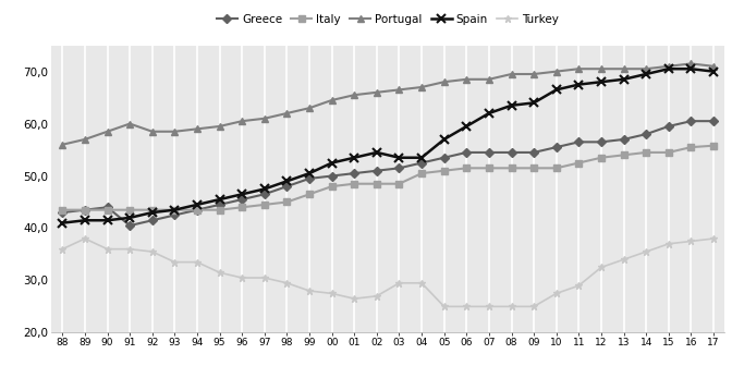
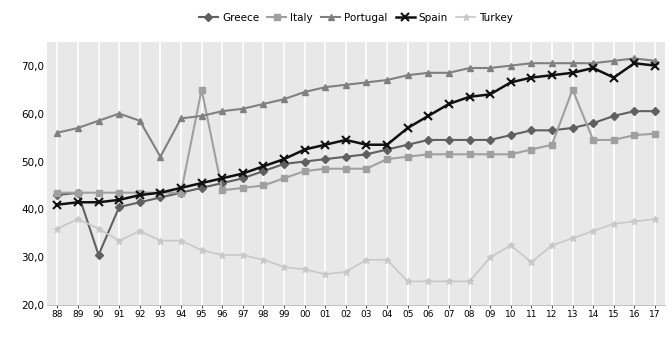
Greece/90: 44,0 -> 30,5
Turkey/91: 36,0 -> 33,5
Portugal/93: 58,5 -> 51,0
Italy/95: 43,5 -> 65,0
Turkey/09: 25,0 -> 30,0
Turkey/10: 27,5 -> 32,5
Italy/13: 54,0 -> 65,0
Spain/15: 70,5 -> 67,5
